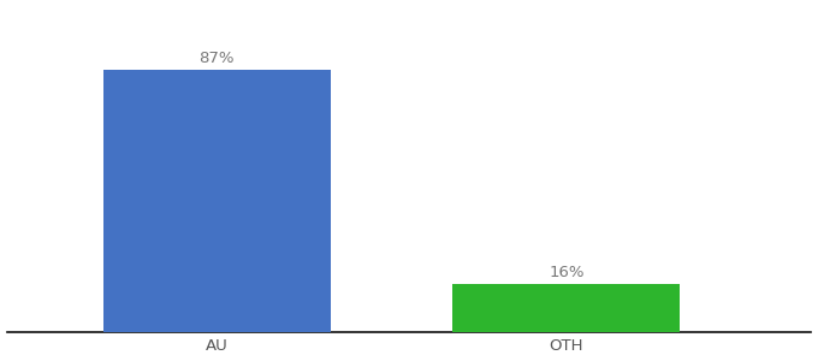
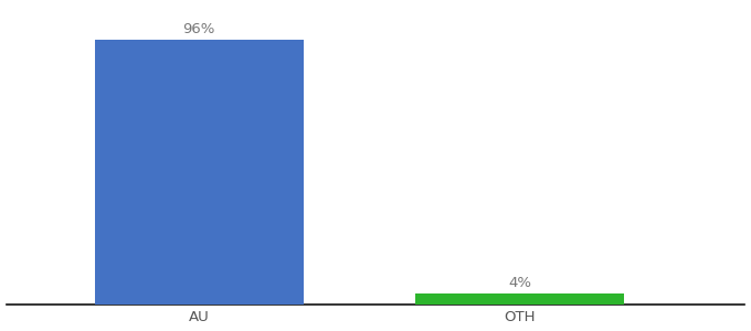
AU: 87% -> 96%
OTH: 16% -> 4%
